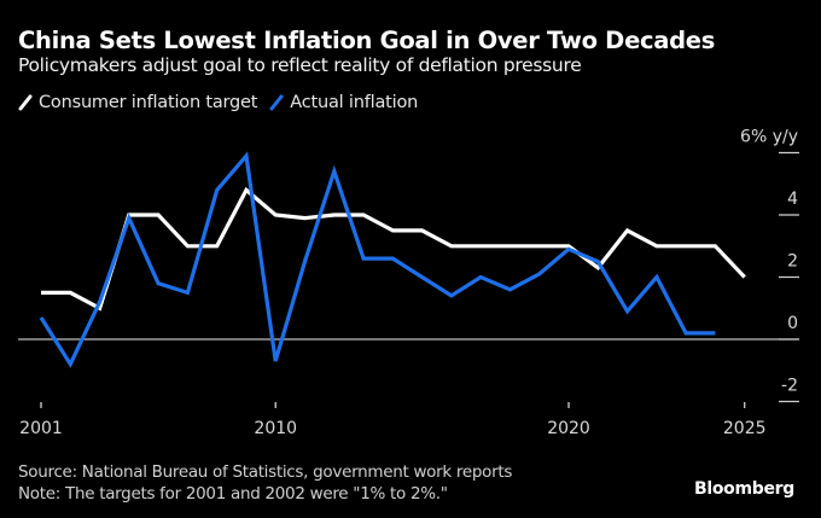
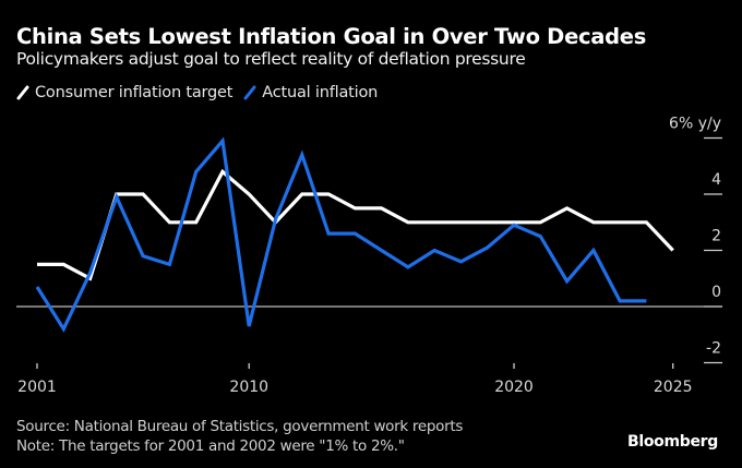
Consumer inflation target/2010: 3.9 -> 3.0
Actual inflation/2010: 2.5 -> 3.1
Consumer inflation target/2020: 2.3 -> 3.0
